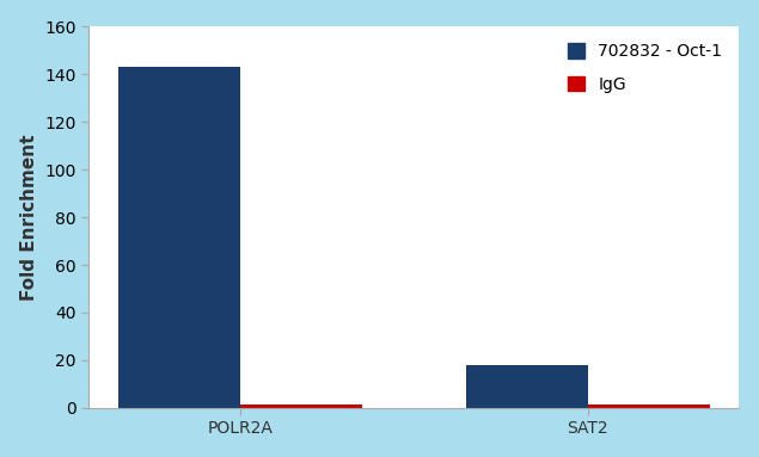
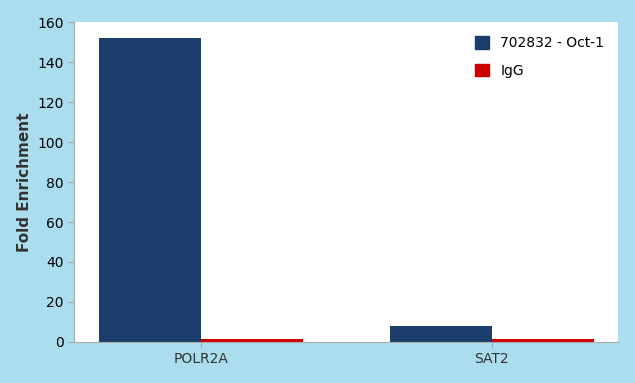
702832 - Oct-1/POLR2A: 143 -> 152
702832 - Oct-1/SAT2: 18 -> 8
